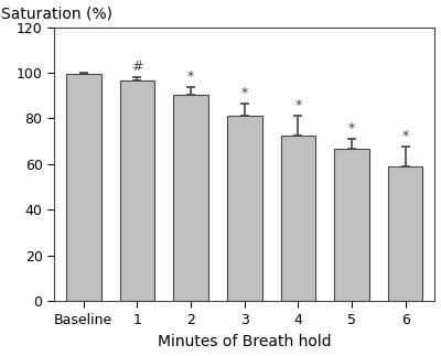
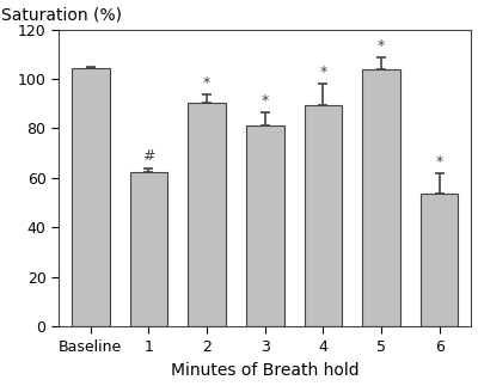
Baseline: 99.5 -> 104.5
1: 96.5 -> 62.5
4: 72.5 -> 89.5
5: 66.5 -> 104.0
6: 59.0 -> 53.5
